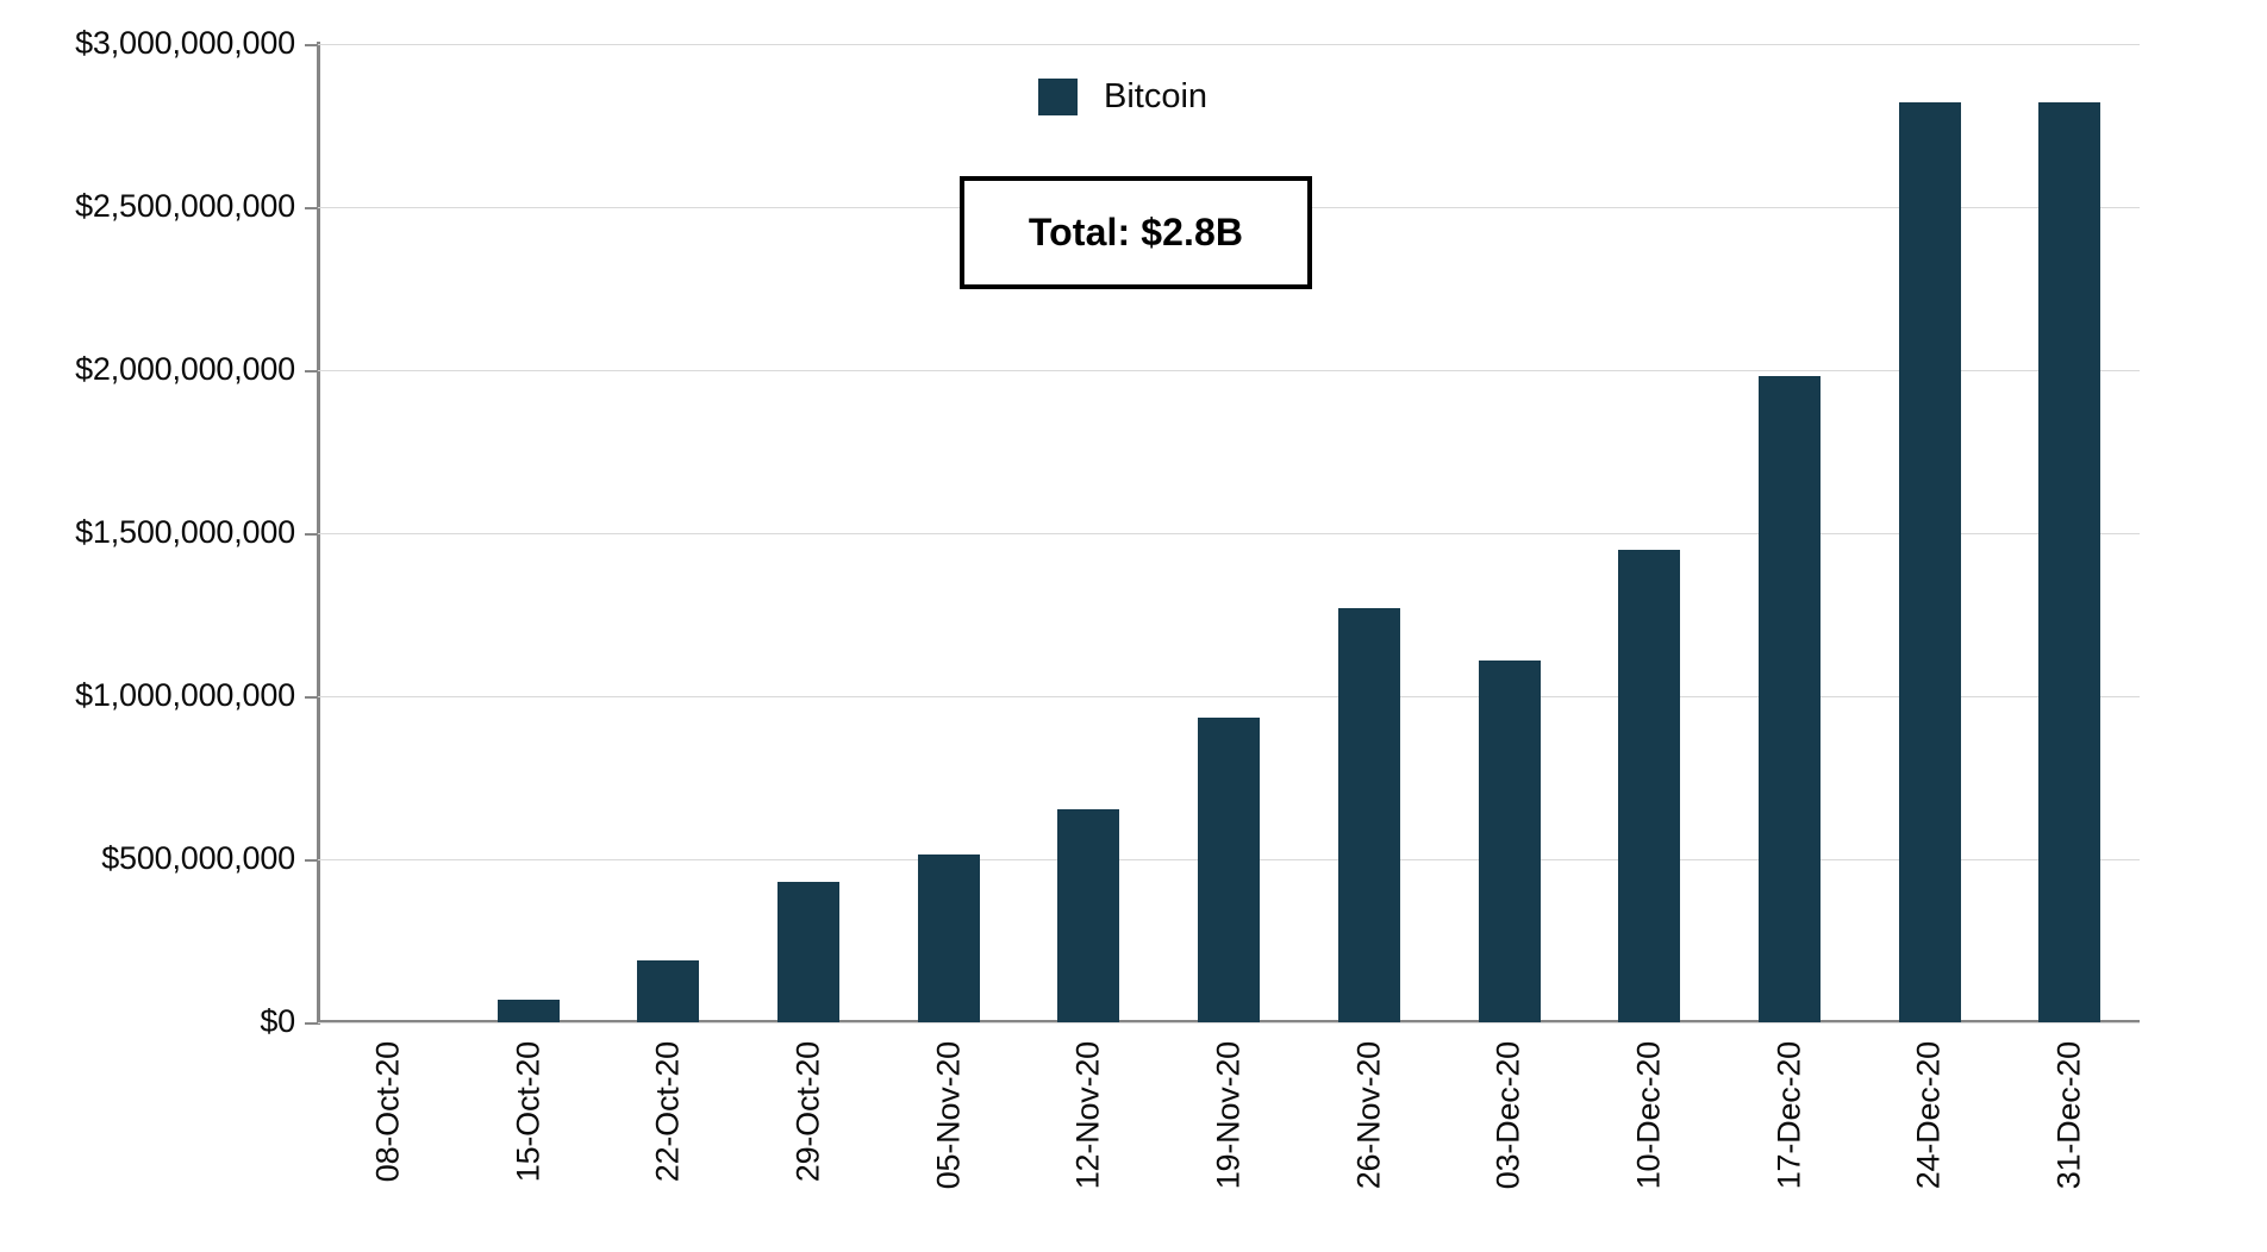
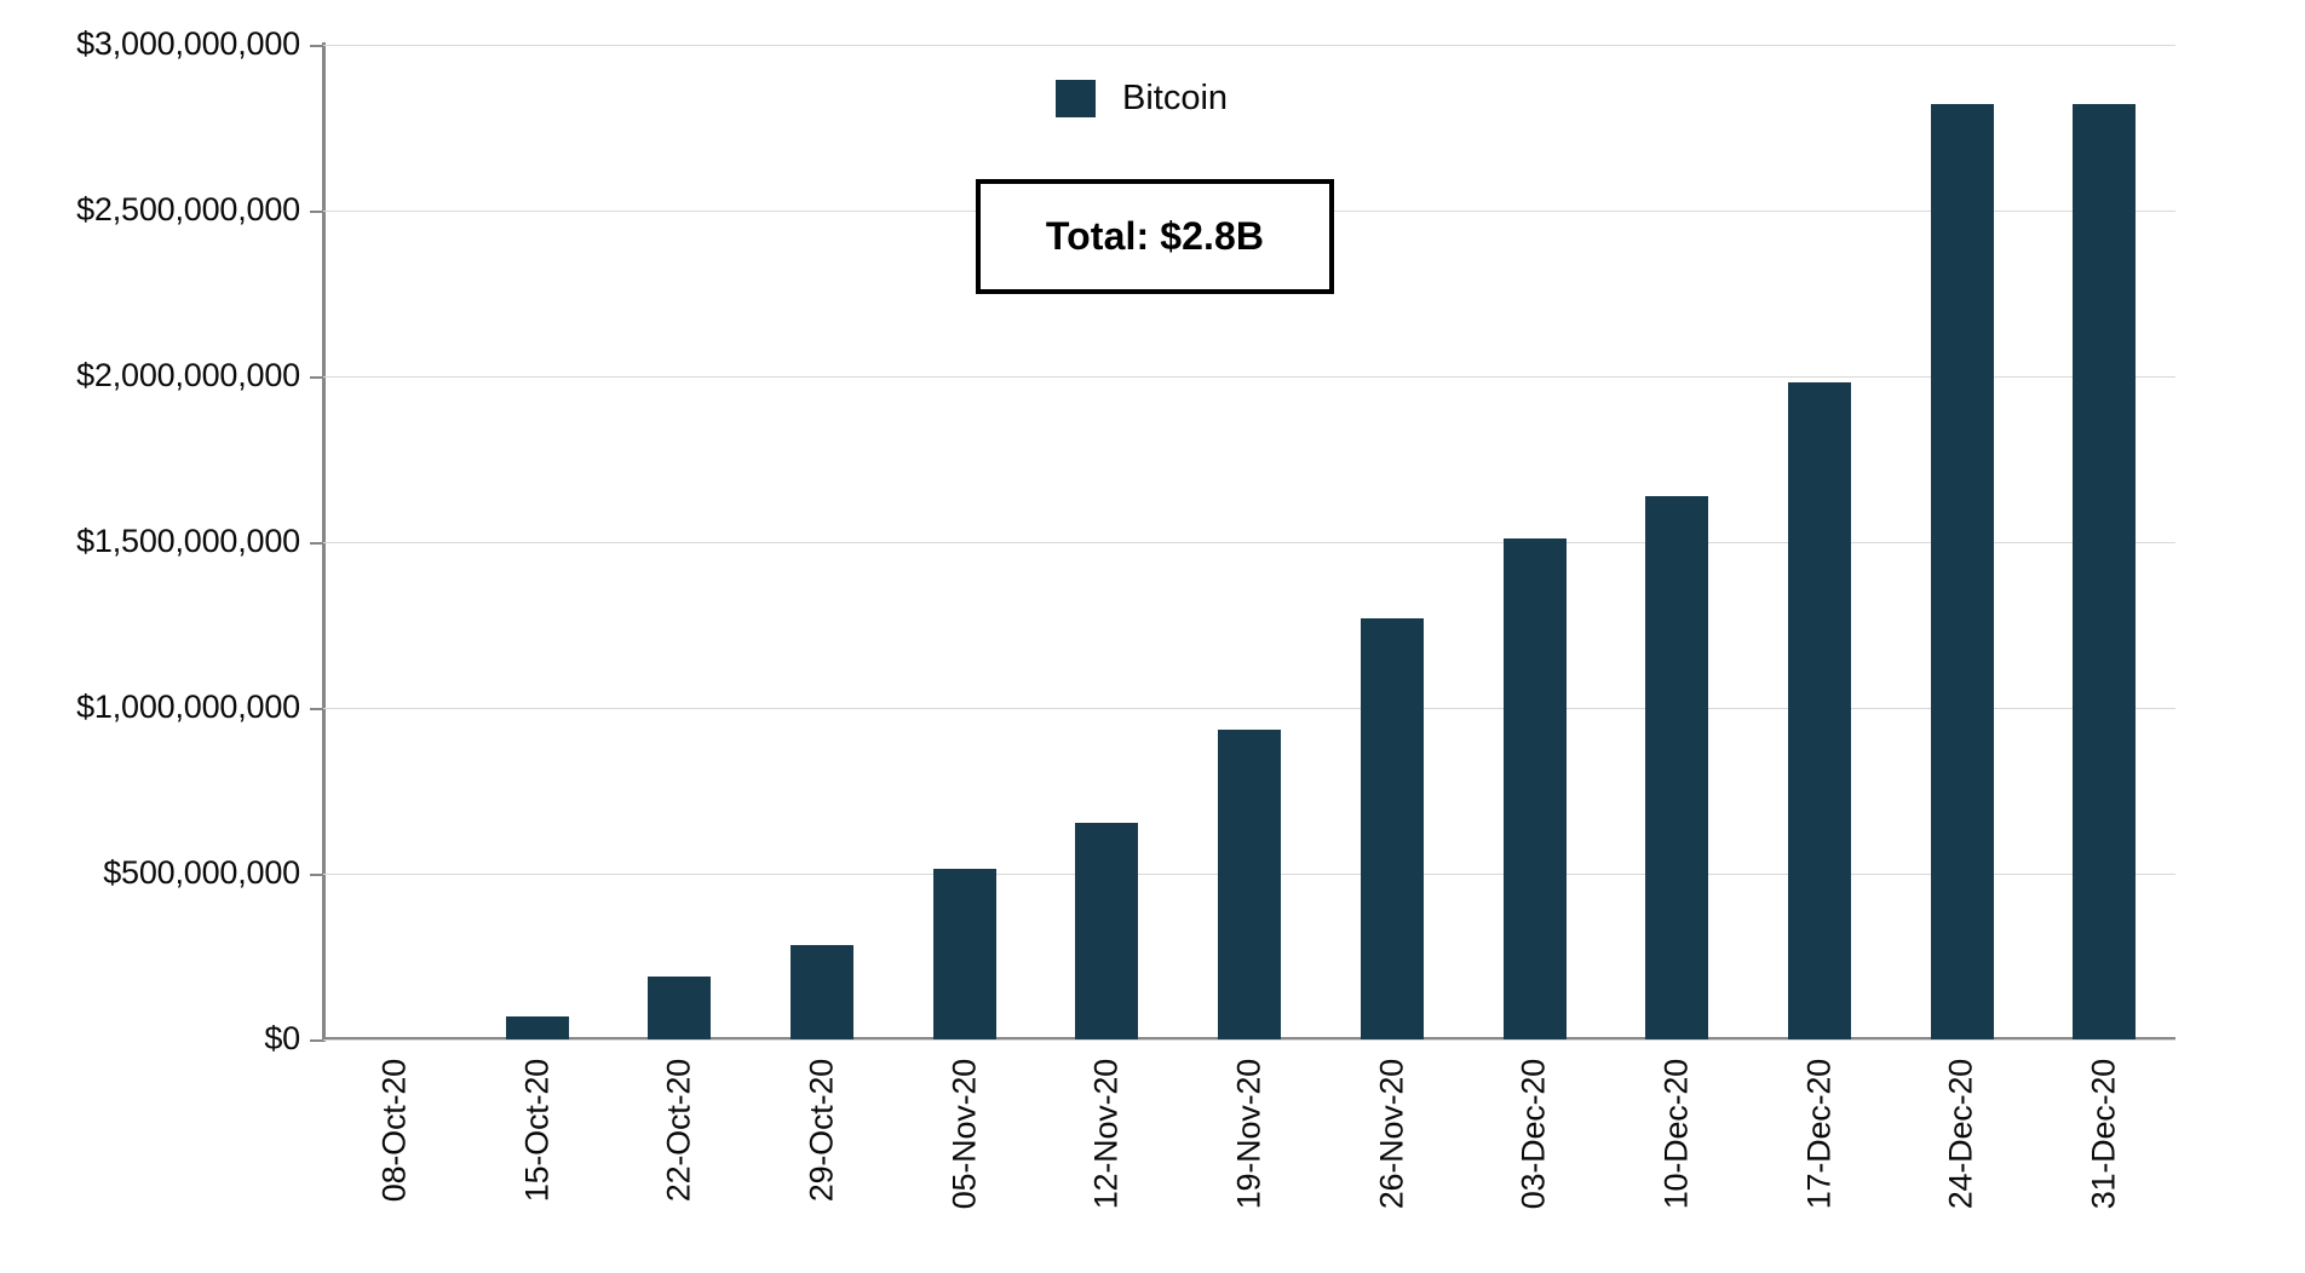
29-Oct-20: $430000000 -> $280000000
03-Dec-20: $1110000000 -> $1510000000
10-Dec-20: $1450000000 -> $1640000000
